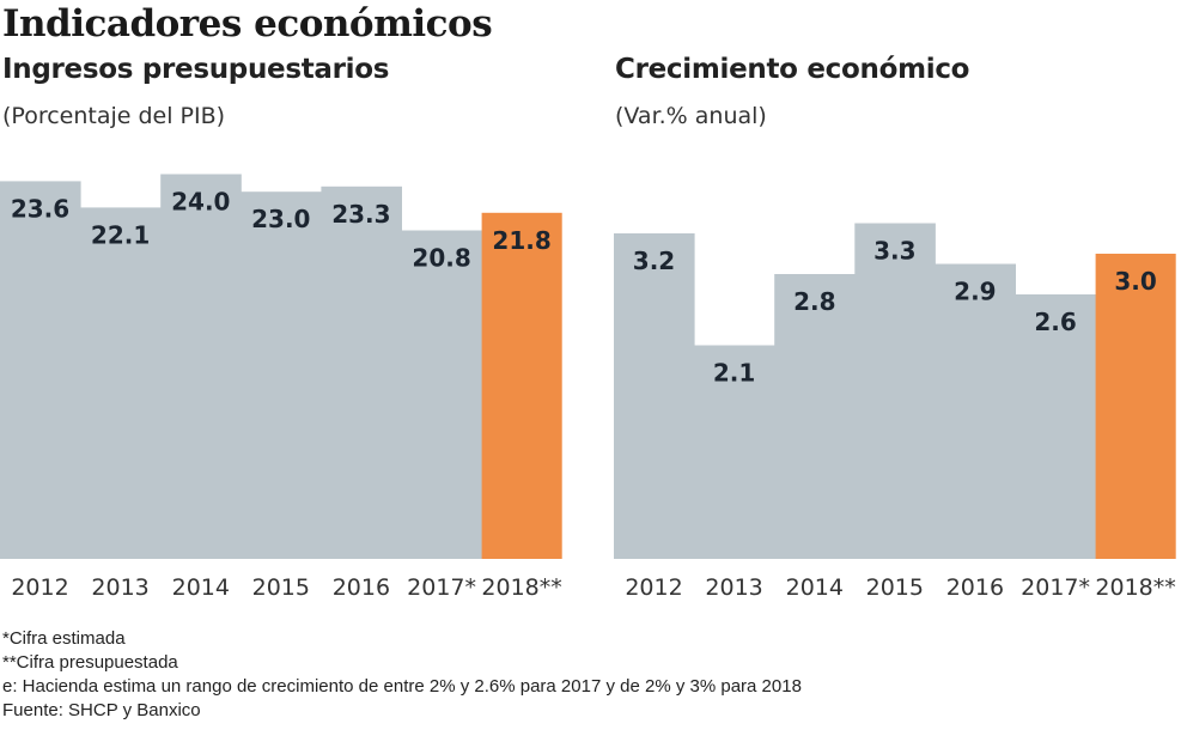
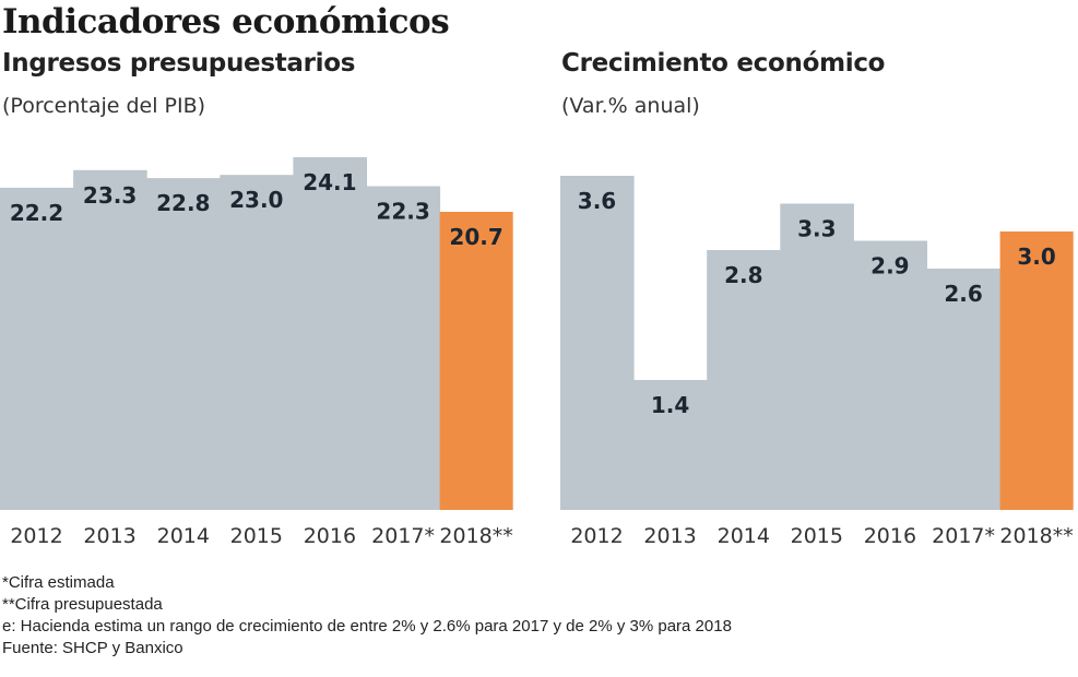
Ingresos presupuestarios/2012: 23.6 -> 22.2
Ingresos presupuestarios/2013: 22.1 -> 23.3
Ingresos presupuestarios/2014: 24.0 -> 22.8
Ingresos presupuestarios/2016: 23.3 -> 24.1
Ingresos presupuestarios/2017*: 20.8 -> 22.3
Ingresos presupuestarios/2018**: 21.8 -> 20.7
Crecimiento económico/2012: 3.2 -> 3.6
Crecimiento económico/2013: 2.1 -> 1.4
